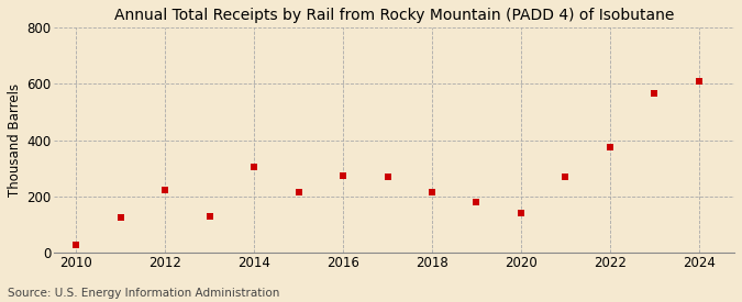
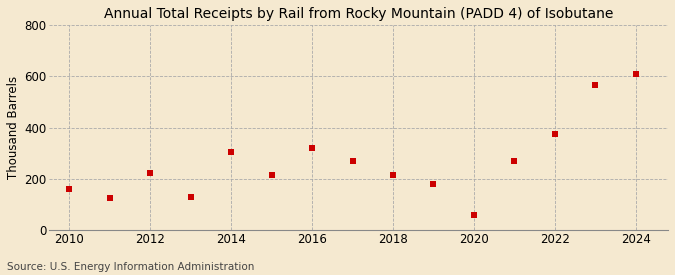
2010: 30 -> 160
2016: 275 -> 320
2020: 140 -> 60
